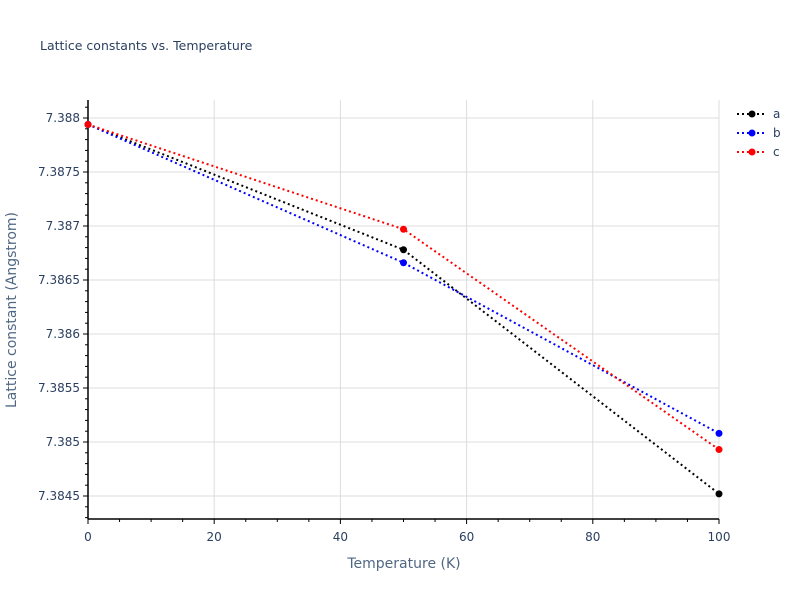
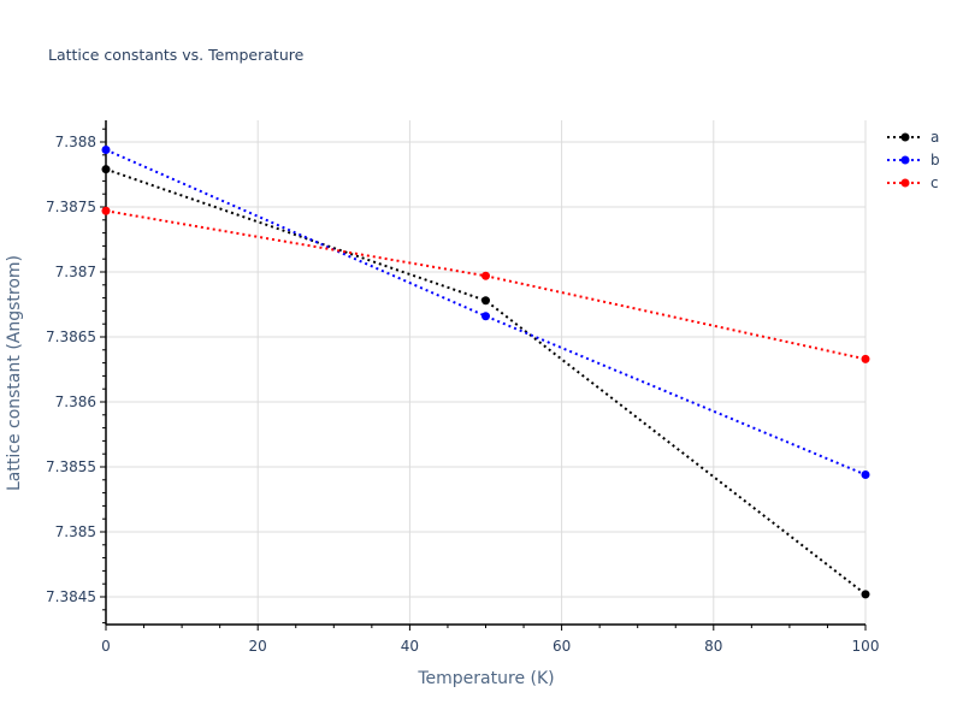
a/0: 7.38794 -> 7.38779
c/0: 7.38794 -> 7.38747
b/100: 7.38508 -> 7.38544
c/100: 7.38493 -> 7.38633
